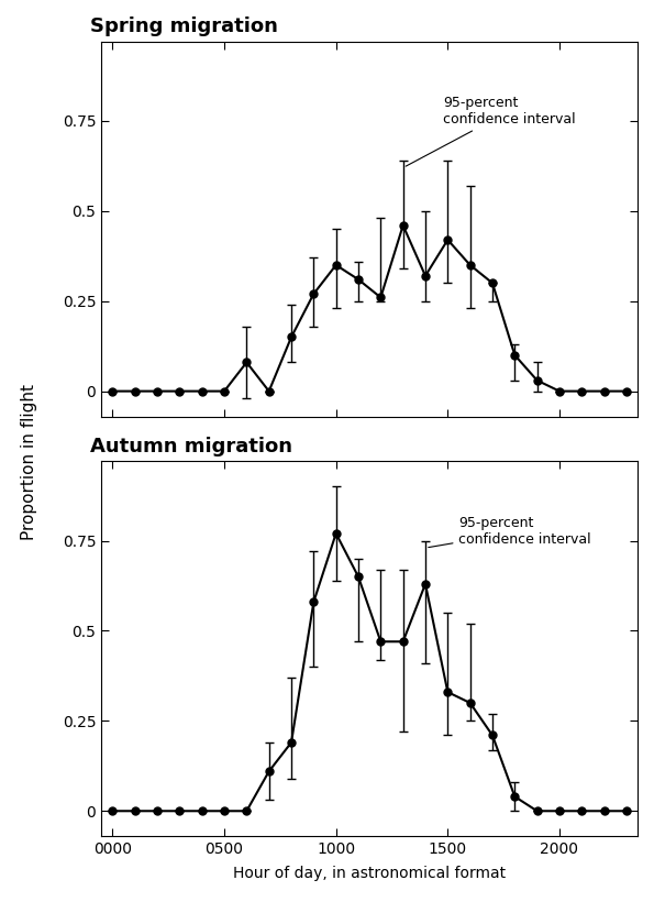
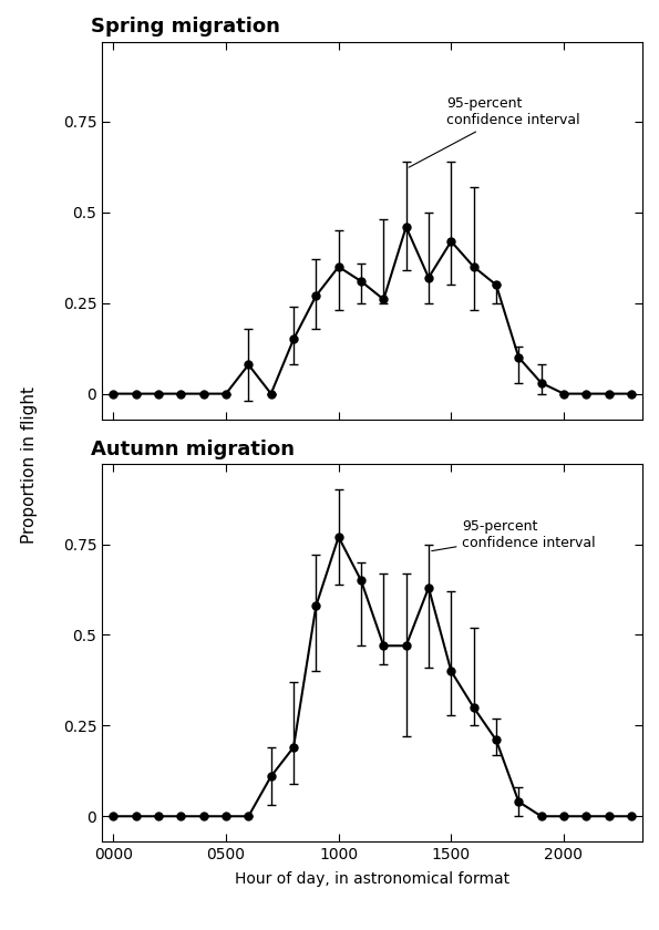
Autumn migration/1500: 0.33 -> 0.40
